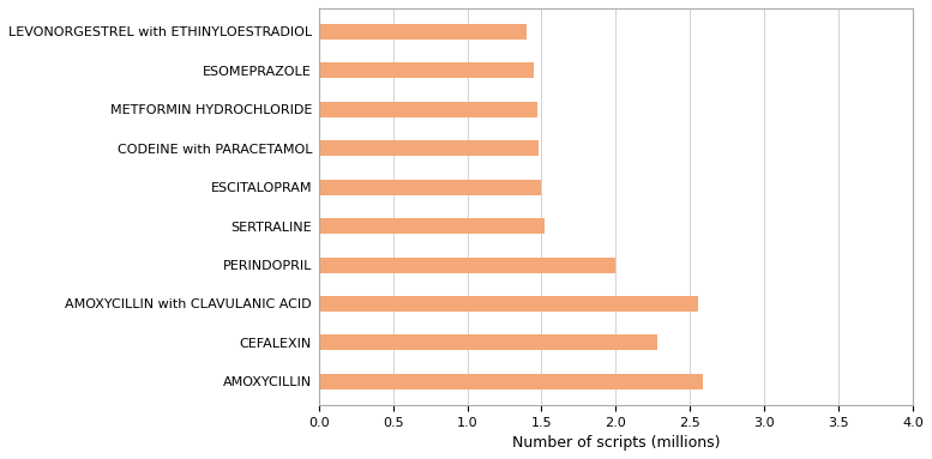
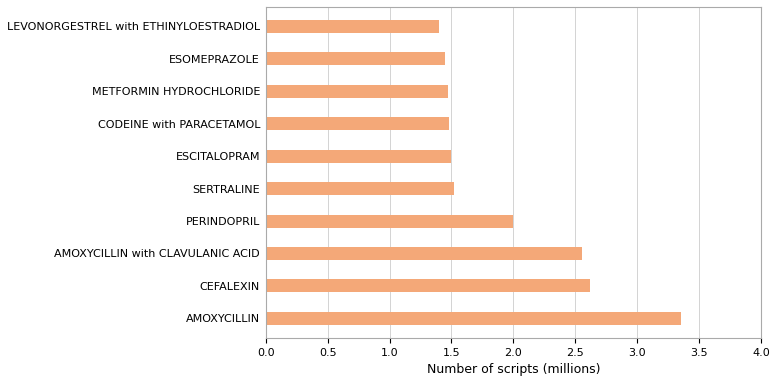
CEFALEXIN: 2.28 -> 2.62
AMOXYCILLIN: 2.59 -> 3.35
